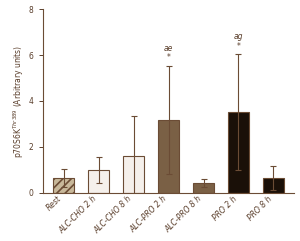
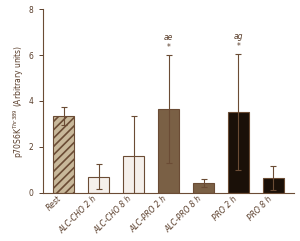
Rest: 0.65 -> 3.35
ALC-CHO 2 h: 1.00 -> 0.70
ALC-PRO 2 h: 3.18 -> 3.65
